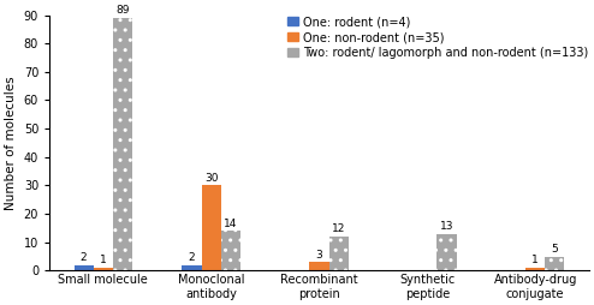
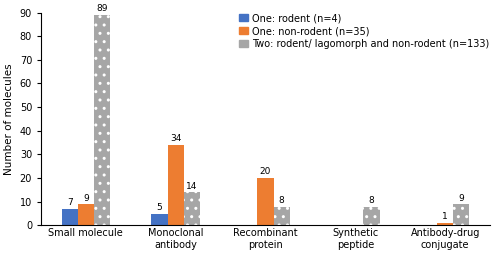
One: rodent (n=4)/Small molecule: 2 -> 7
One: non-rodent (n=35)/Small molecule: 1 -> 9
One: rodent (n=4)/Monoclonal antibody: 2 -> 5
One: non-rodent (n=35)/Monoclonal antibody: 30 -> 34
One: non-rodent (n=35)/Recombinant protein: 3 -> 20
Two: rodent/ lagomorph and non-rodent (n=133)/Recombinant protein: 12 -> 8
Two: rodent/ lagomorph and non-rodent (n=133)/Synthetic peptide: 13 -> 8
Two: rodent/ lagomorph and non-rodent (n=133)/Antibody-drug conjugate: 5 -> 9
